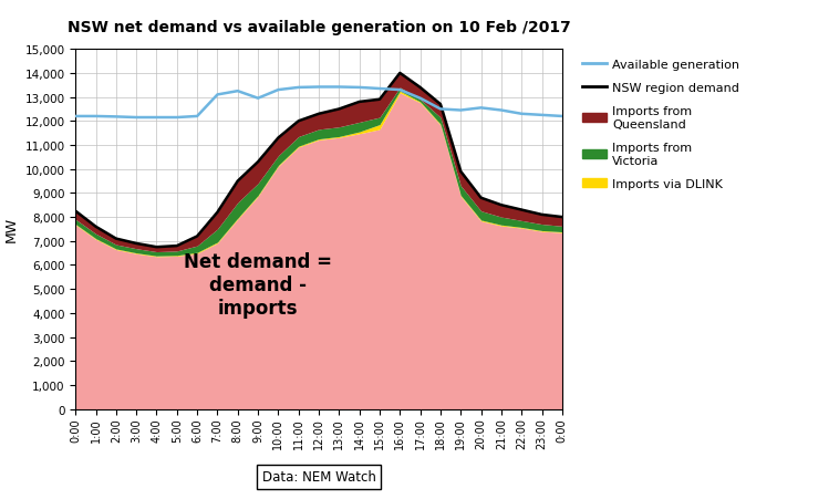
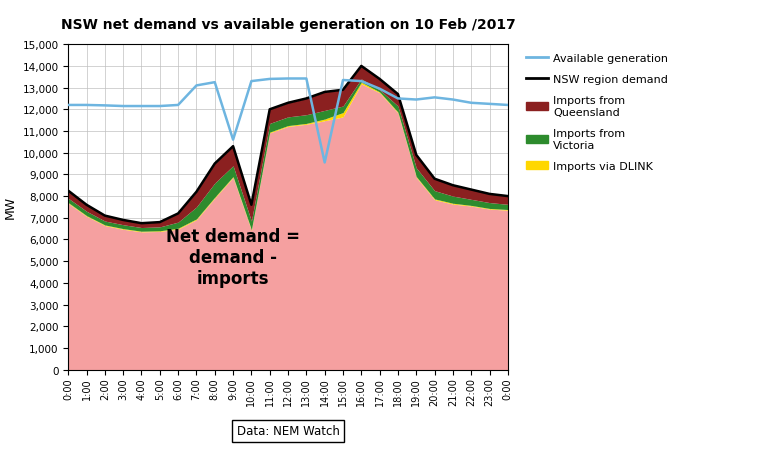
Available generation/9:00: 12,950 -> 10,600
NSW region demand/10:00: 11,300 -> 7,600
Available generation/14:00: 13,400 -> 9,550
